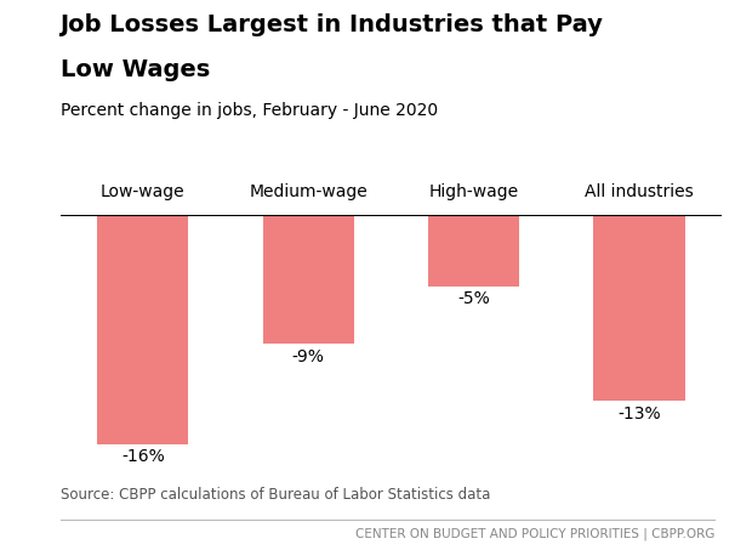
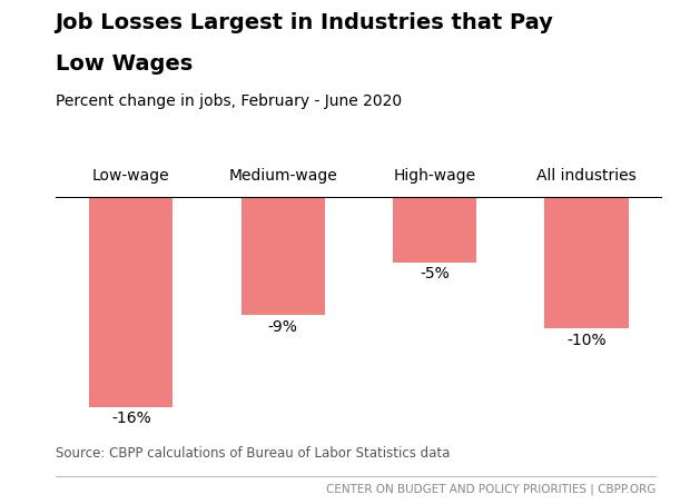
All industries: -13% -> -10%
